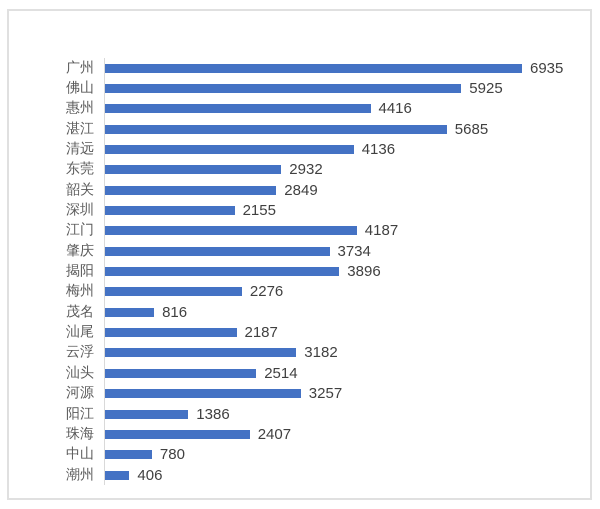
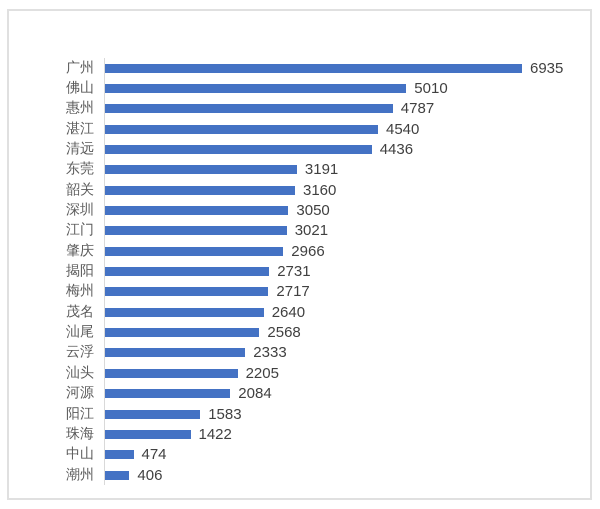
佛山: 5925 -> 5010
惠州: 4416 -> 4787
湛江: 5685 -> 4540
清远: 4136 -> 4436
东莞: 2932 -> 3191
韶关: 2849 -> 3160
深圳: 2155 -> 3050
江门: 4187 -> 3021
肇庆: 3734 -> 2966
揭阳: 3896 -> 2731
梅州: 2276 -> 2717
茂名: 816 -> 2640
汕尾: 2187 -> 2568
云浮: 3182 -> 2333
汕头: 2514 -> 2205
河源: 3257 -> 2084
阳江: 1386 -> 1583
珠海: 2407 -> 1422
中山: 780 -> 474
